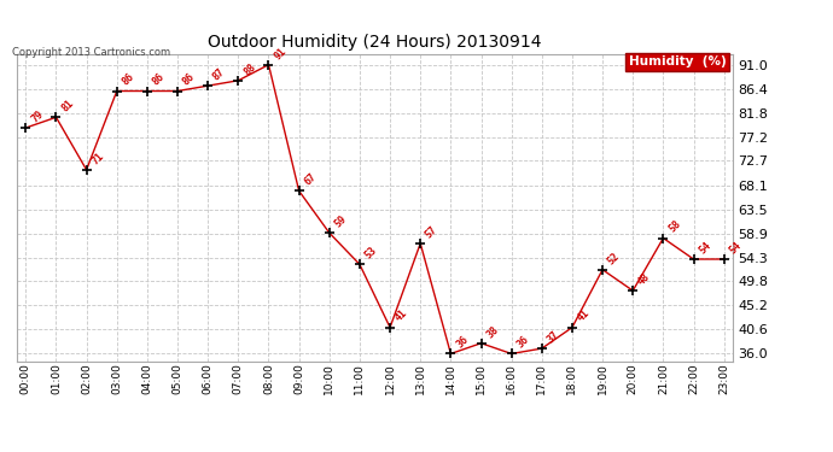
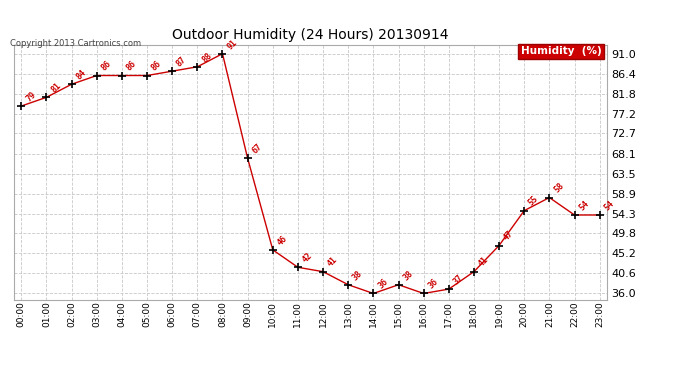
02:00: 71 -> 84
10:00: 59 -> 46
11:00: 53 -> 42
13:00: 57 -> 38
19:00: 52 -> 47
20:00: 48 -> 55
